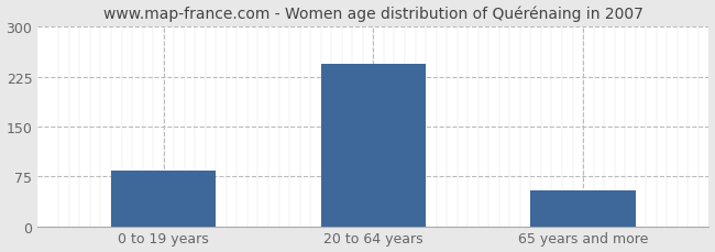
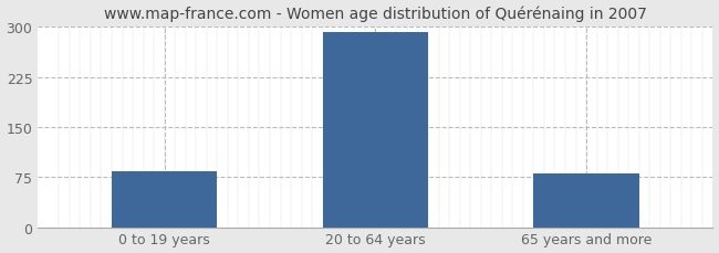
20 to 64 years: 244 -> 292
65 years and more: 54 -> 80
